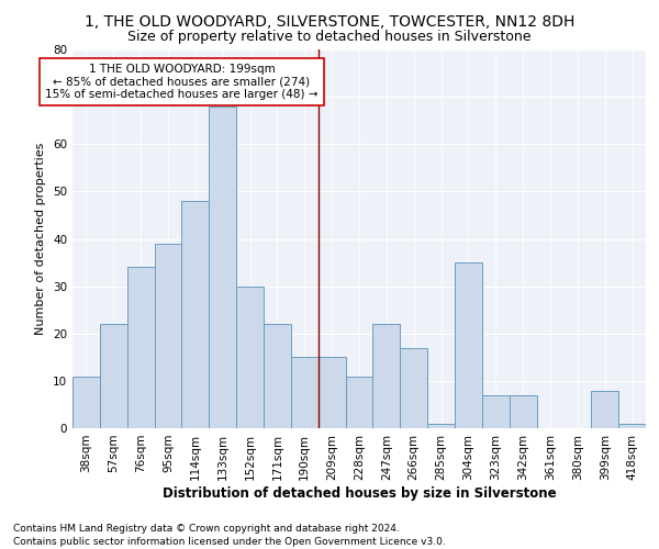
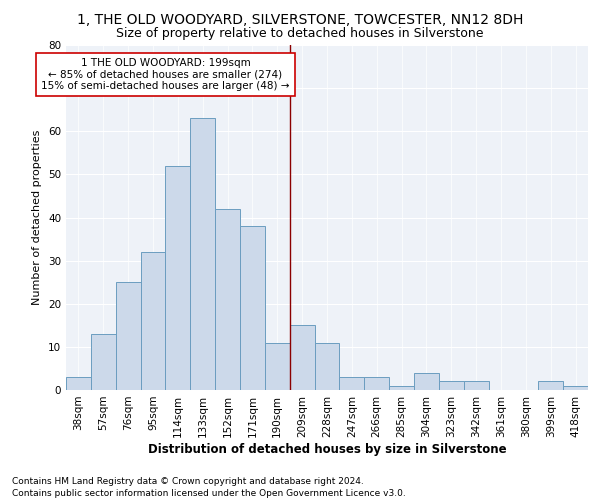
38sqm: 11 -> 3
57sqm: 22 -> 13
76sqm: 34 -> 25
95sqm: 39 -> 32
114sqm: 48 -> 52
133sqm: 68 -> 63
152sqm: 30 -> 42
171sqm: 22 -> 38
190sqm: 15 -> 11
247sqm: 22 -> 3
266sqm: 17 -> 3
304sqm: 35 -> 4
323sqm: 7 -> 2
342sqm: 7 -> 2
399sqm: 8 -> 2
